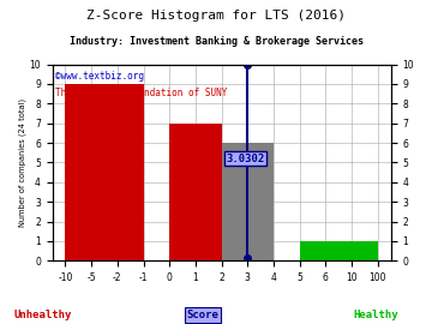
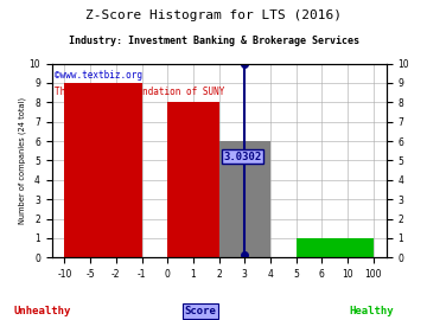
1: 7 -> 8
